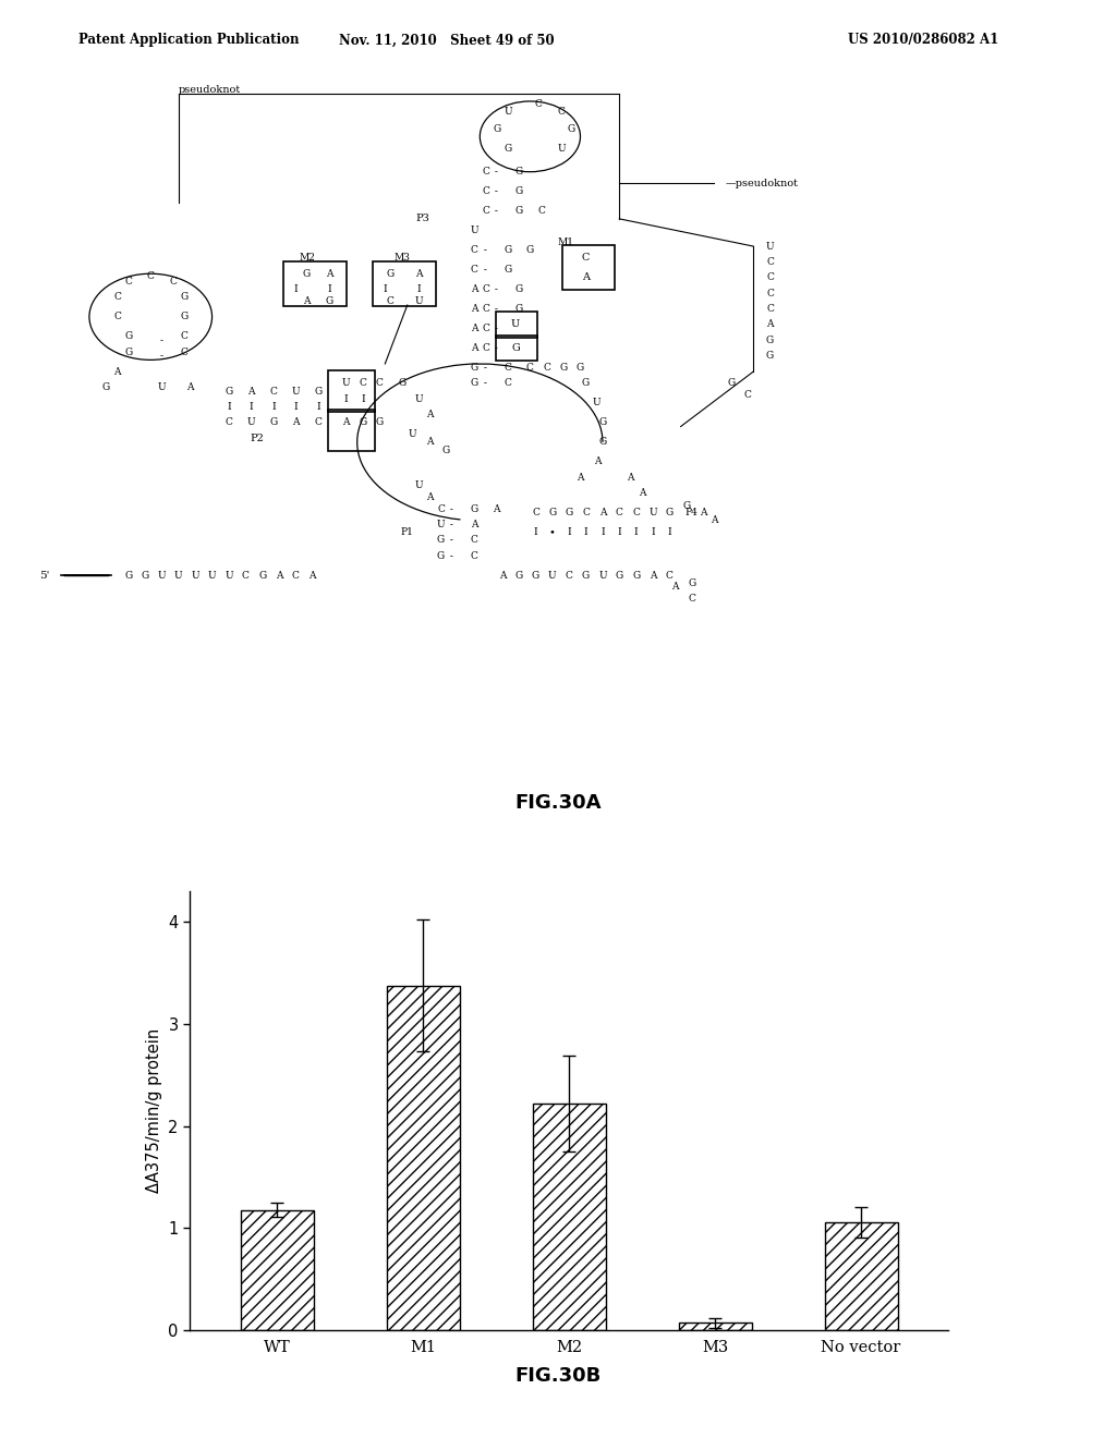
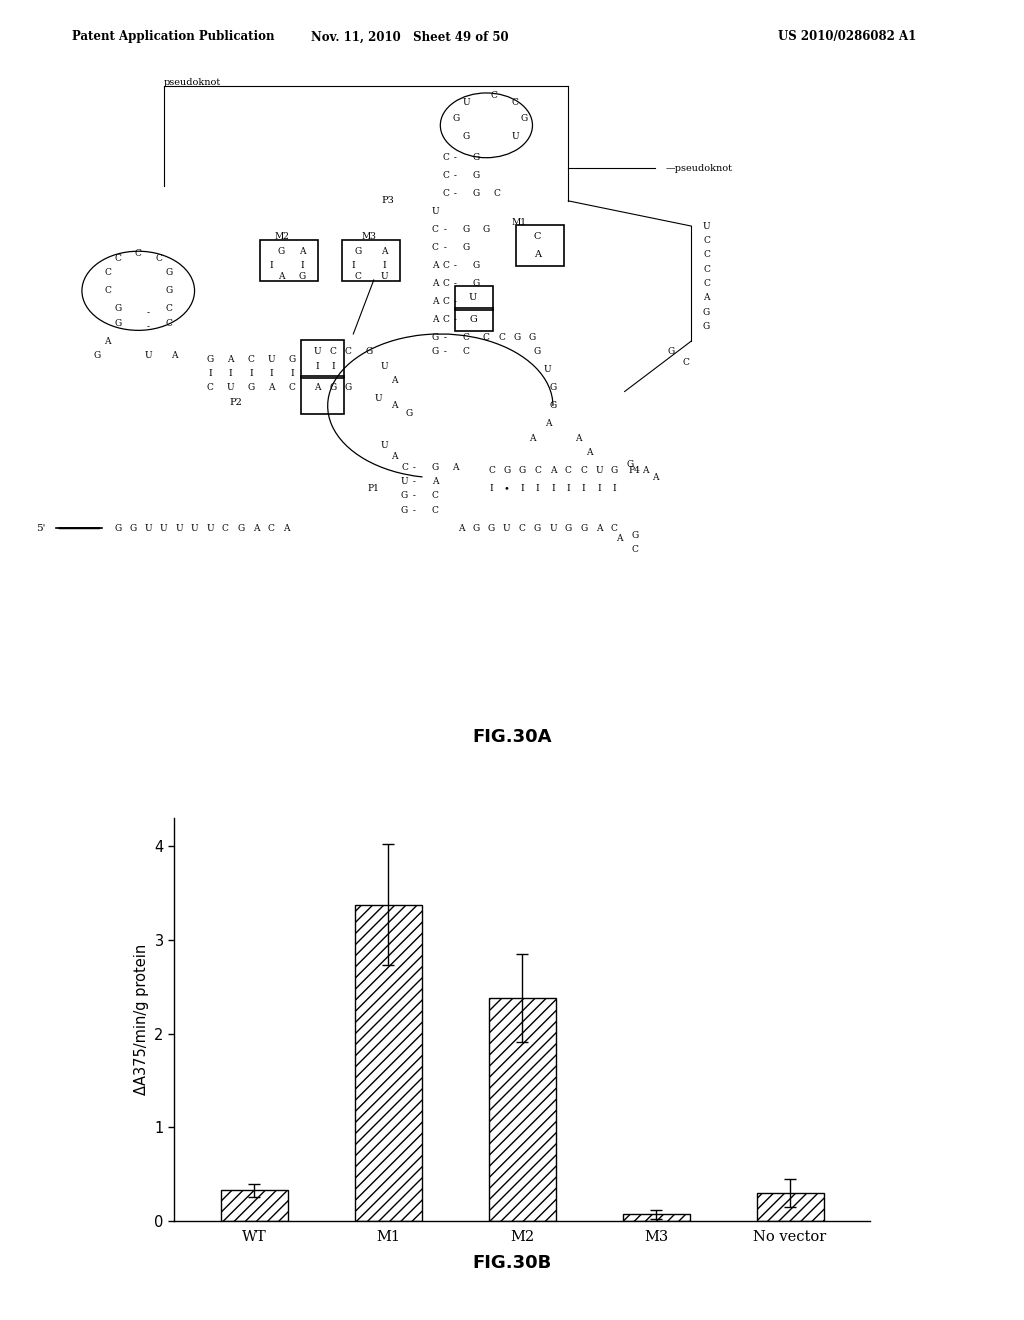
WT: 1.18 -> 0.33
M2: 2.22 -> 2.38
No vector: 1.06 -> 0.30
